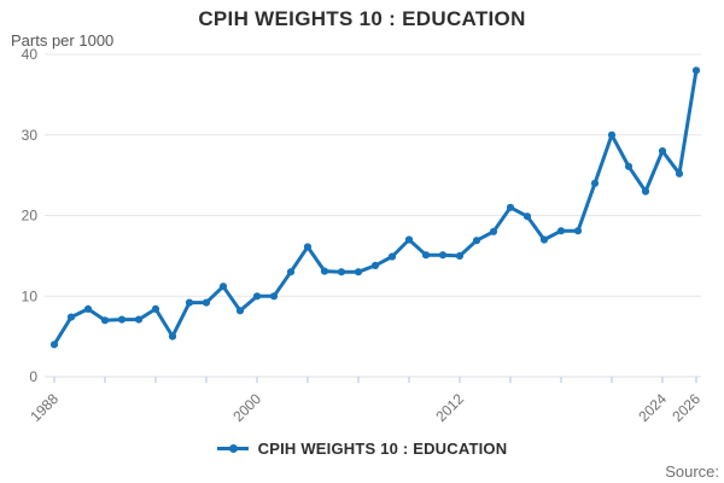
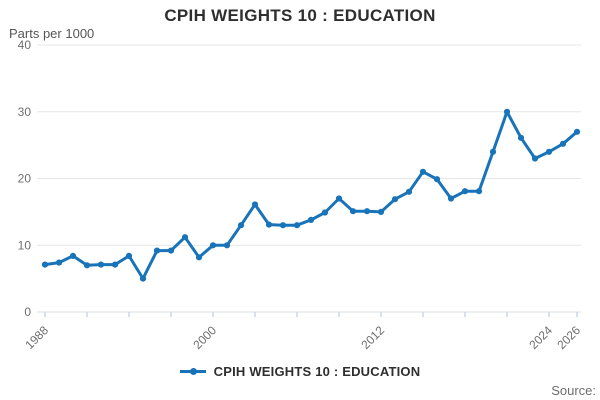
1988: 4 -> 7
2024: 28 -> 24
2026: 38 -> 27
